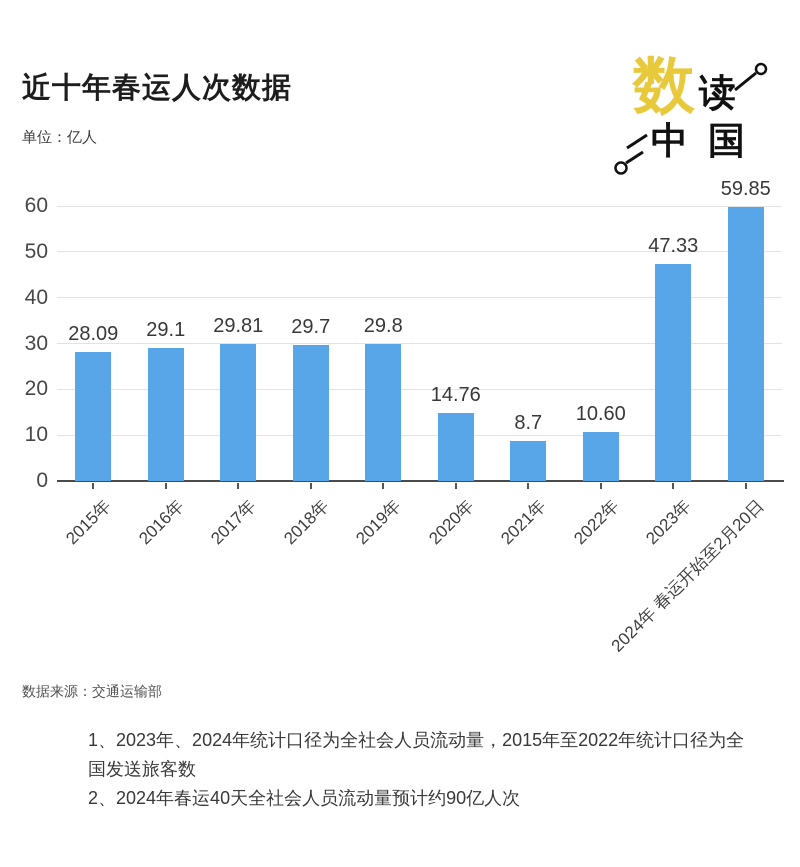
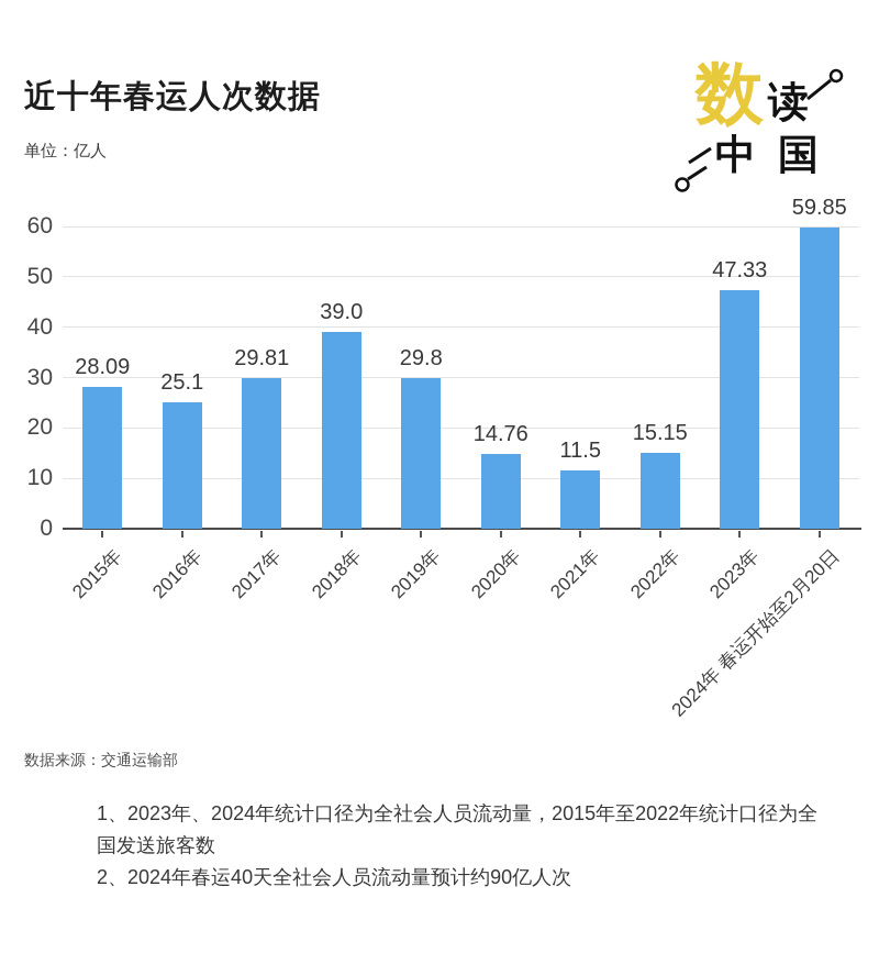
2016年: 29.1 -> 25.1
2018年: 29.7 -> 39.0
2021年: 8.7 -> 11.5
2022年: 10.60 -> 15.15
